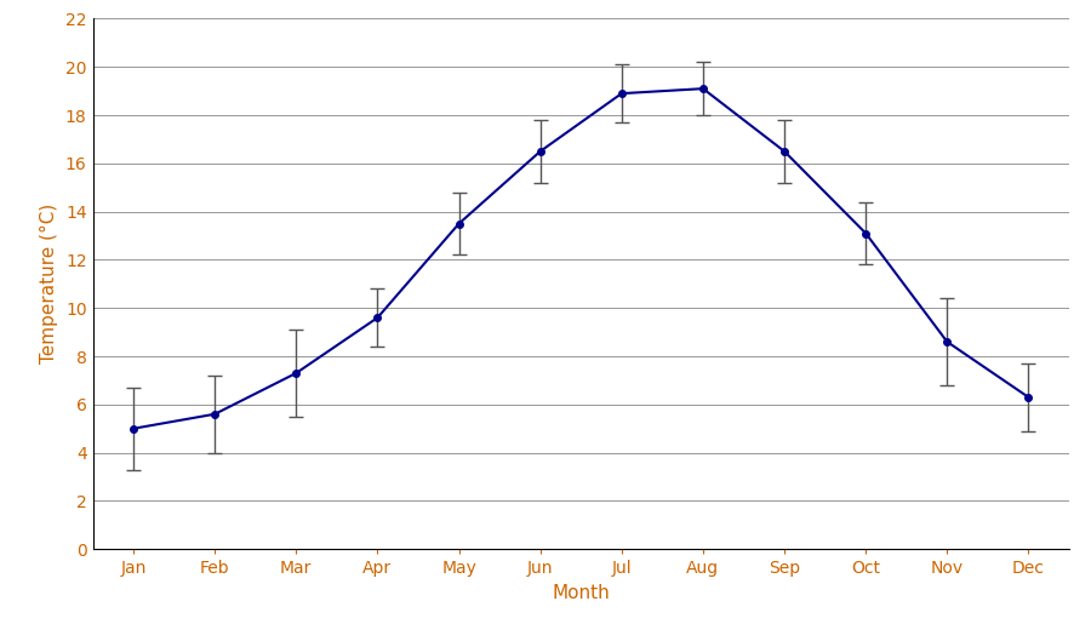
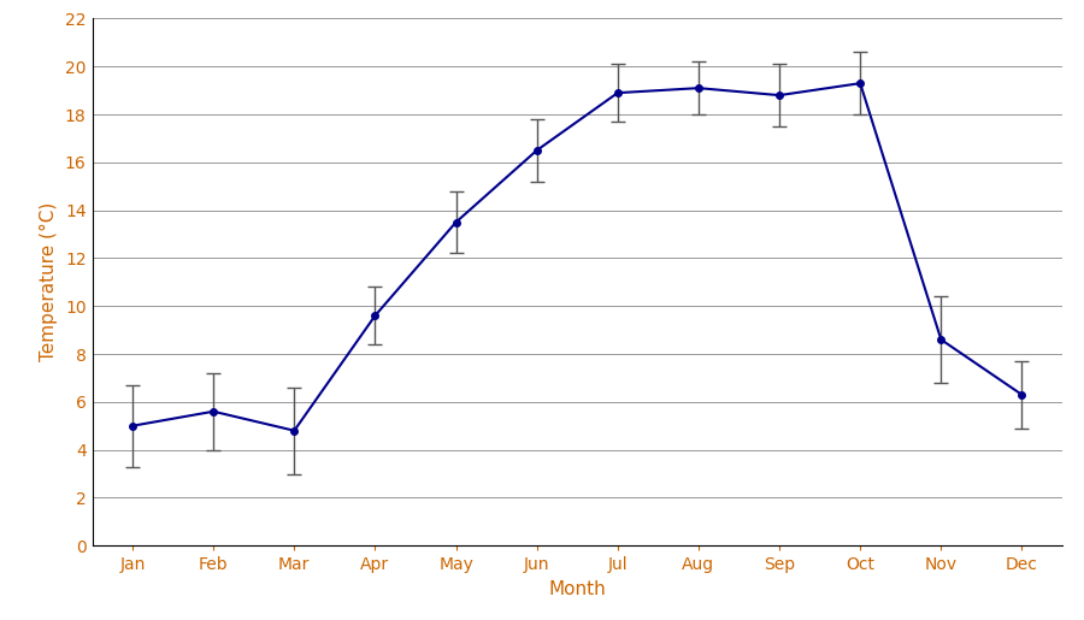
Mar: 7.3 -> 4.8
Sep: 16.5 -> 18.8
Oct: 13.1 -> 19.3
